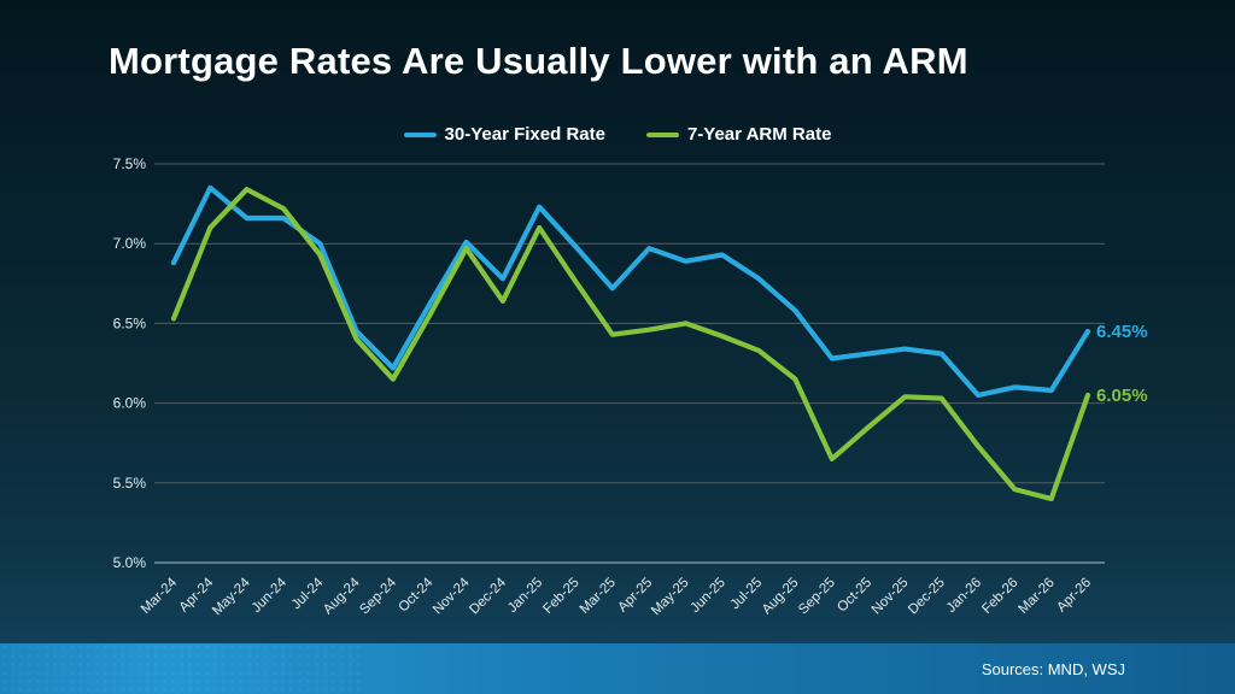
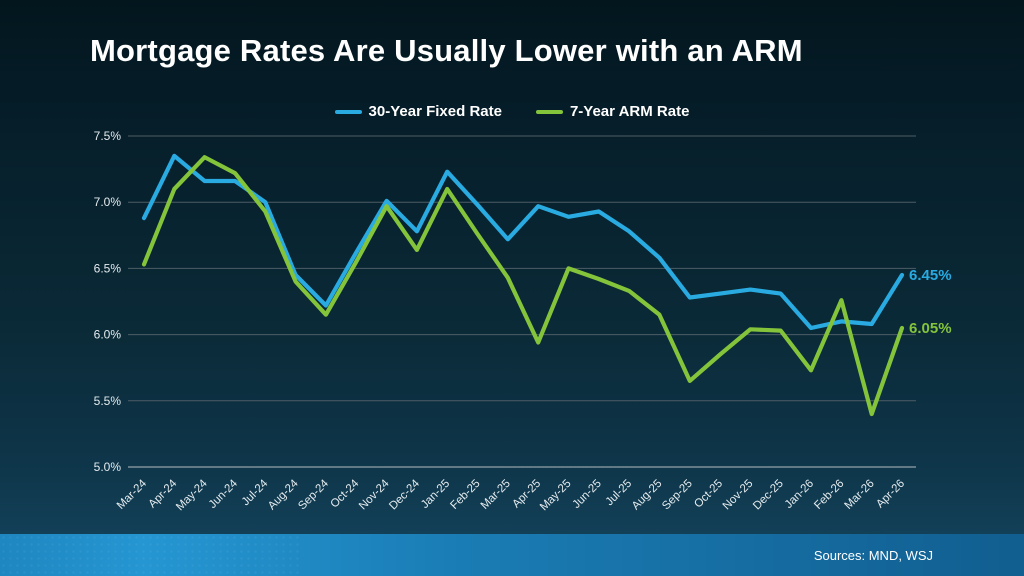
7-Year ARM Rate/Apr-25: 6.46% -> 5.94%
7-Year ARM Rate/Feb-26: 5.46% -> 6.26%
